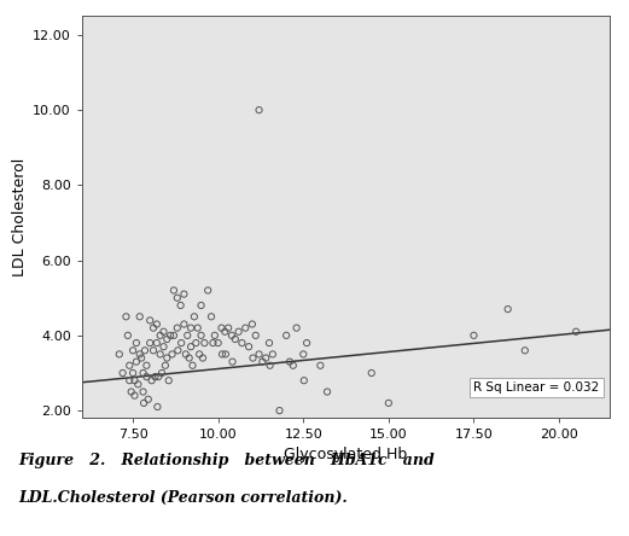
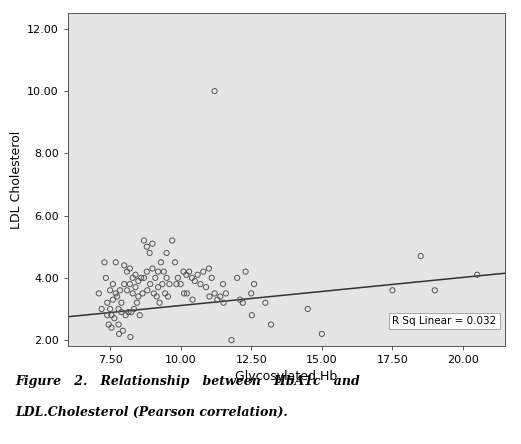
17.50: 4.0 -> 3.6
